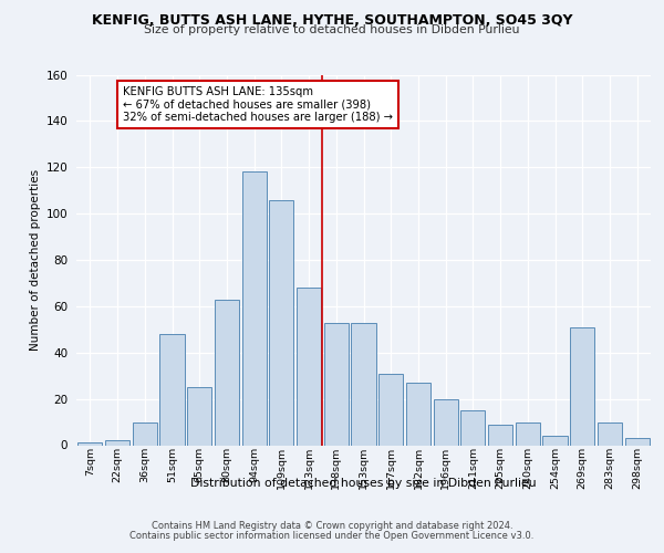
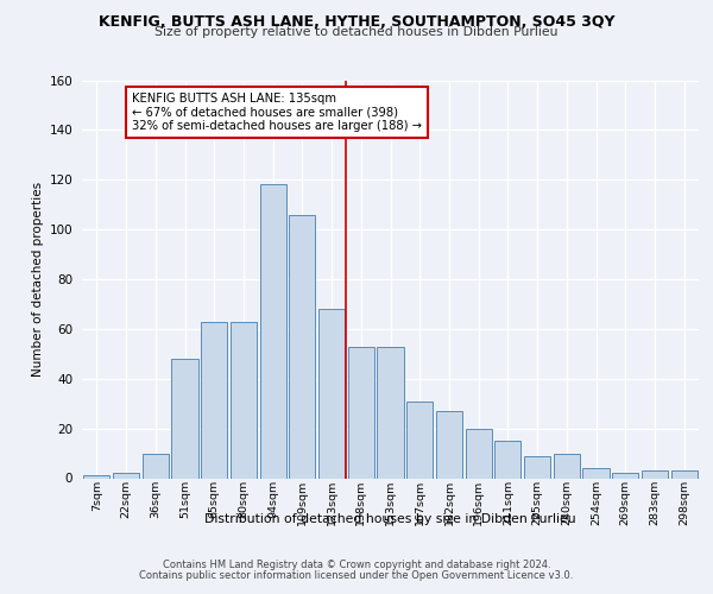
65sqm: 25 -> 63
269sqm: 51 -> 2
283sqm: 10 -> 3
